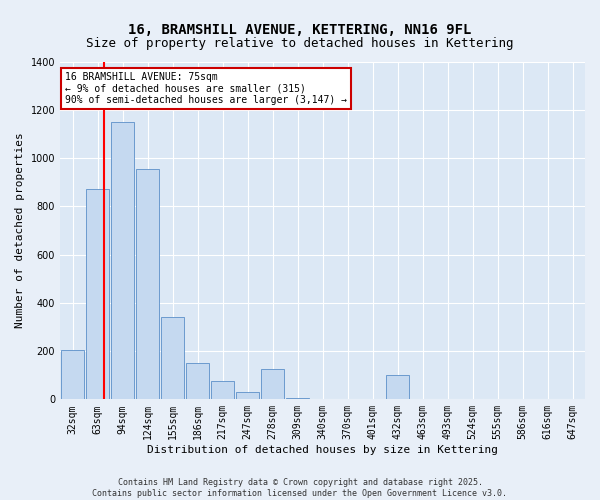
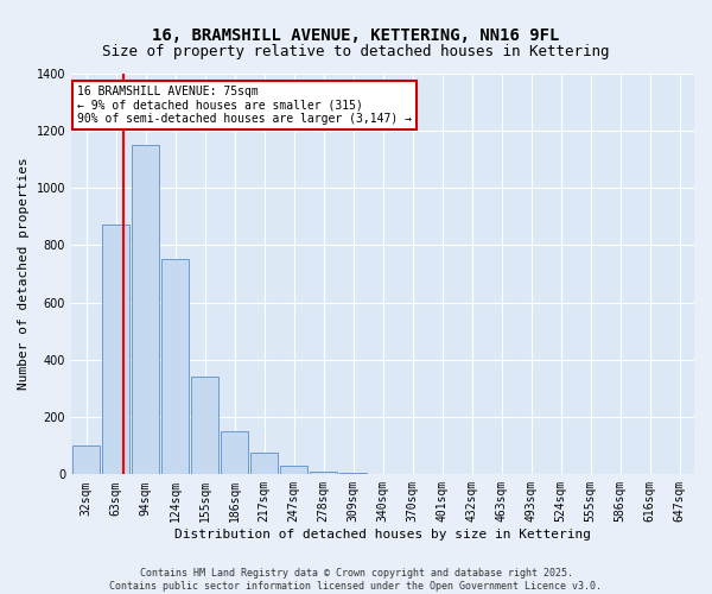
32sqm: 205 -> 100
124sqm: 955 -> 750
278sqm: 125 -> 10
432sqm: 100 -> 1
